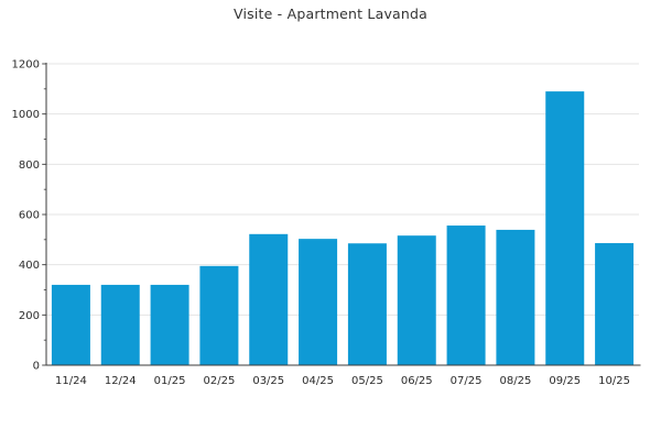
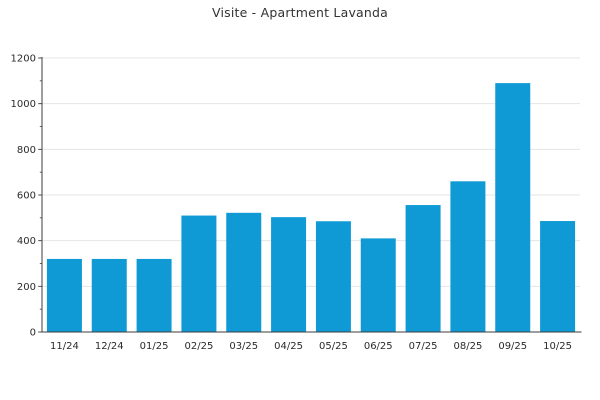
02/25: 400 -> 510
06/25: 520 -> 410
08/25: 540 -> 660
